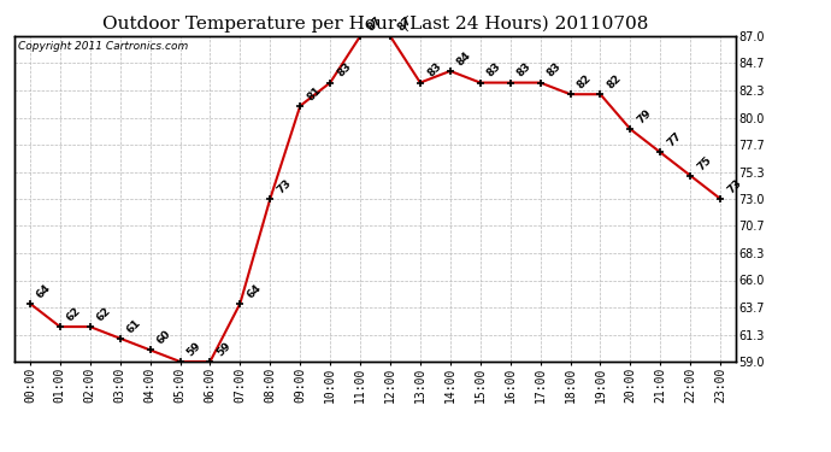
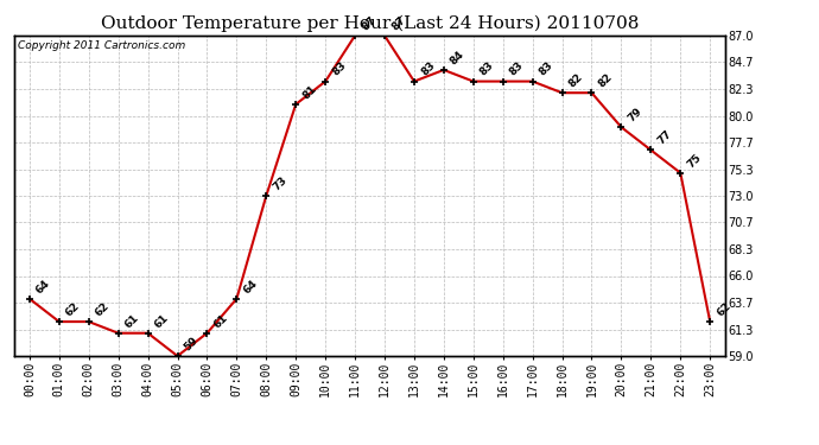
04:00: 60 -> 61
06:00: 59 -> 61
23:00: 73 -> 62
